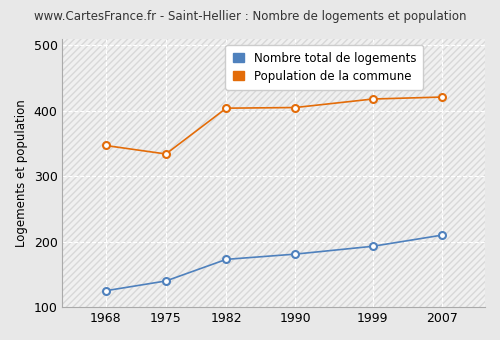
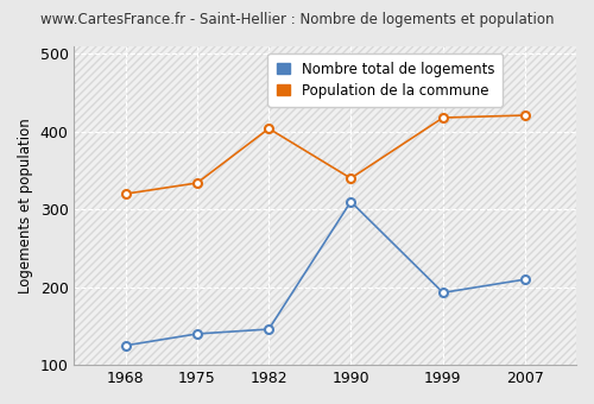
Population de la commune/1968: 347 -> 320
Nombre total de logements/1982: 173 -> 146
Nombre total de logements/1990: 181 -> 310
Population de la commune/1990: 405 -> 340
